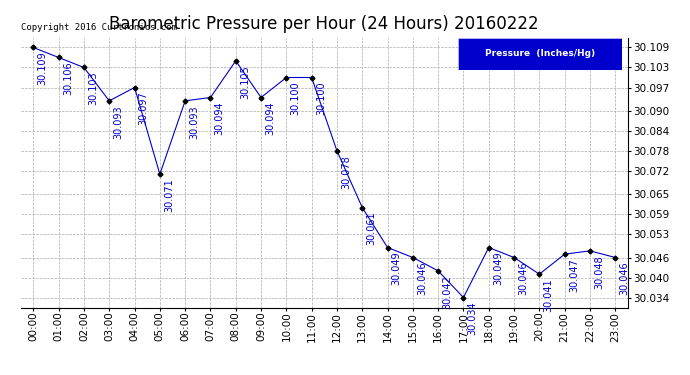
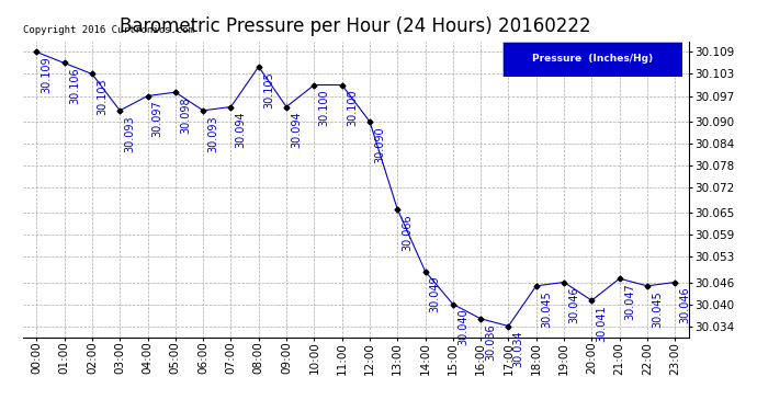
05:00: 30.071 -> 30.098
12:00: 30.078 -> 30.090
13:00: 30.061 -> 30.066
15:00: 30.046 -> 30.040
16:00: 30.042 -> 30.036
18:00: 30.049 -> 30.045
22:00: 30.048 -> 30.045
